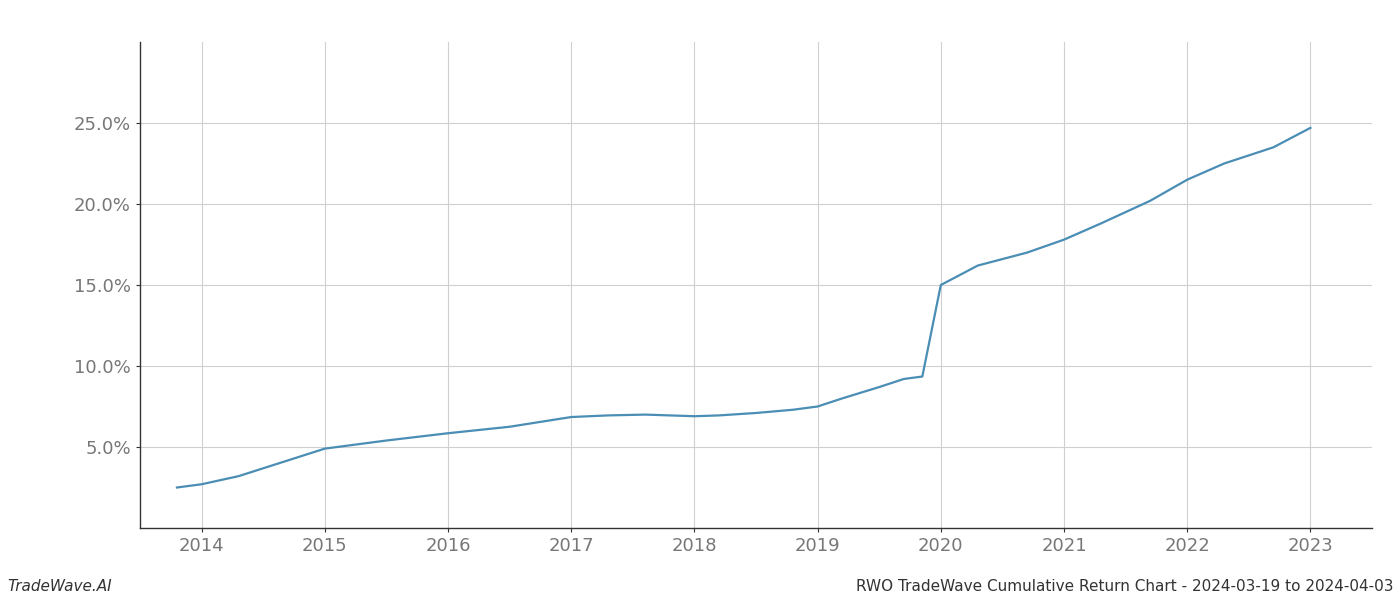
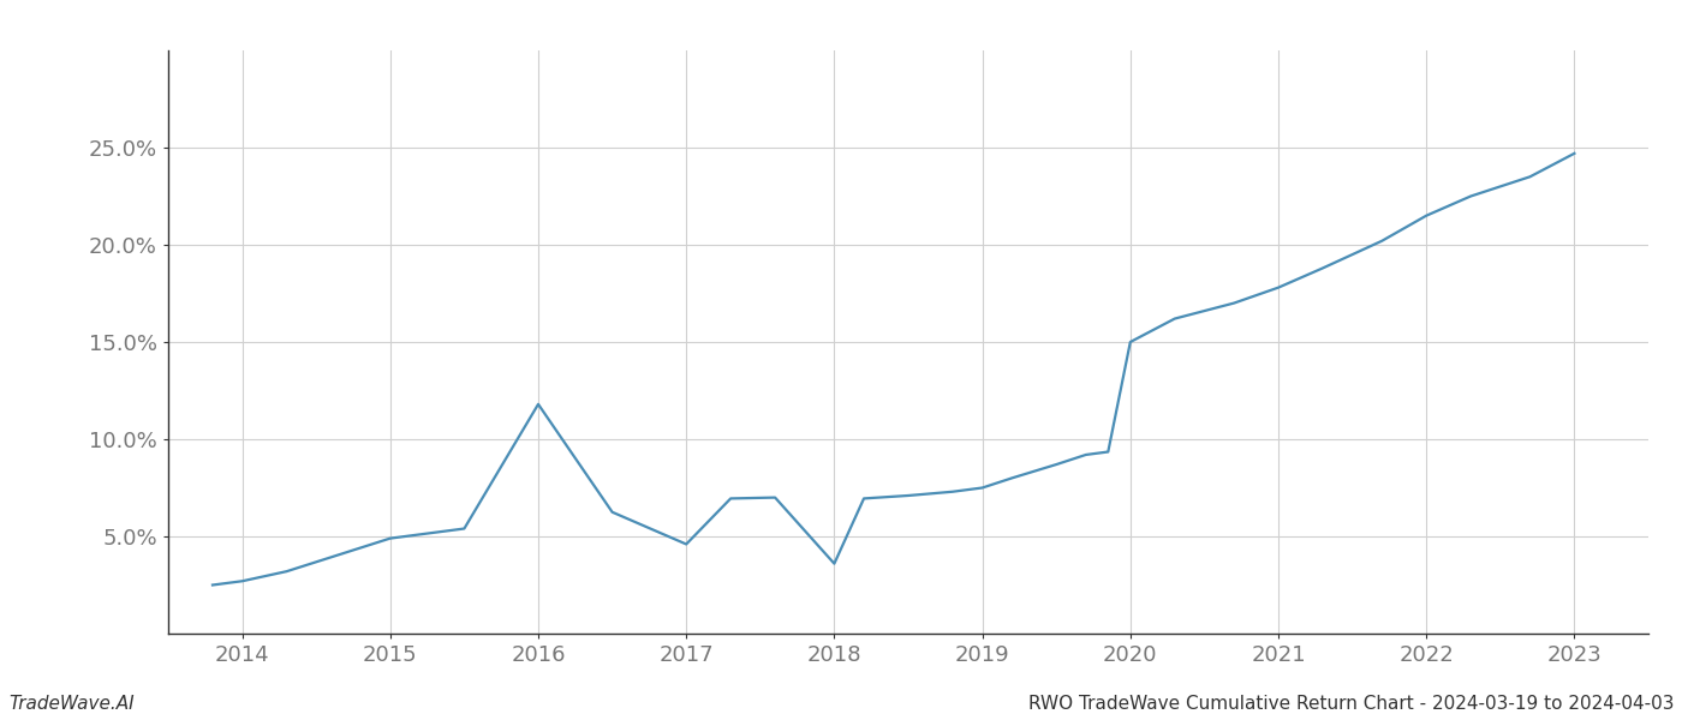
2016: 5.8% -> 11.8%
2017: 6.8% -> 4.6%
2018: 6.9% -> 3.6%
